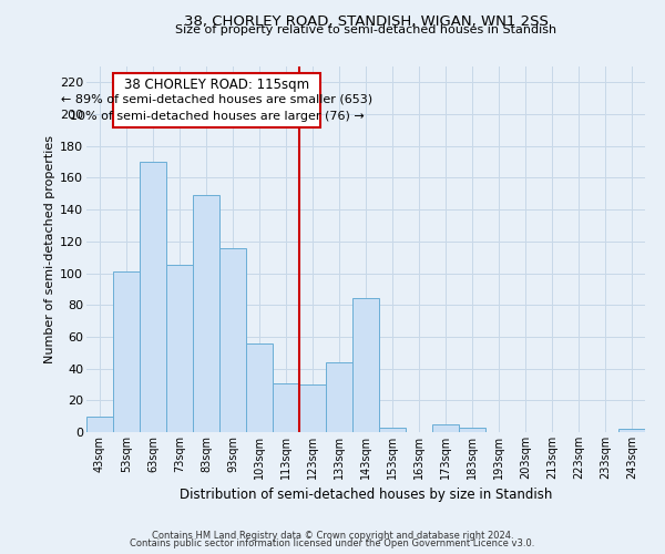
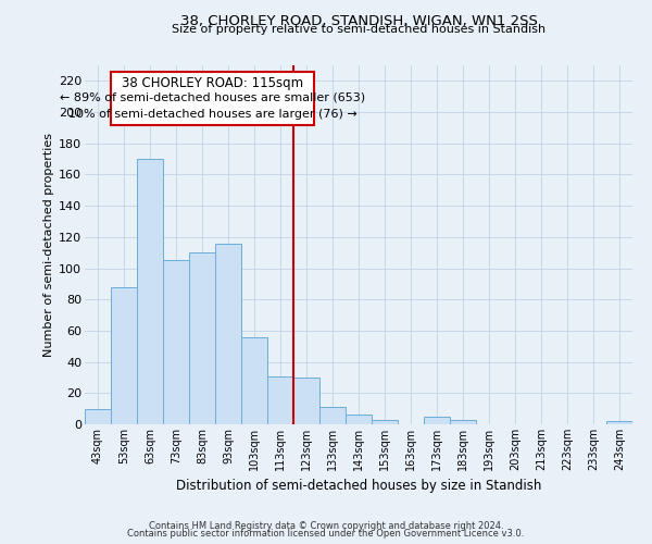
53sqm: 101 -> 88
83sqm: 149 -> 110
133sqm: 44 -> 11
143sqm: 84 -> 6
